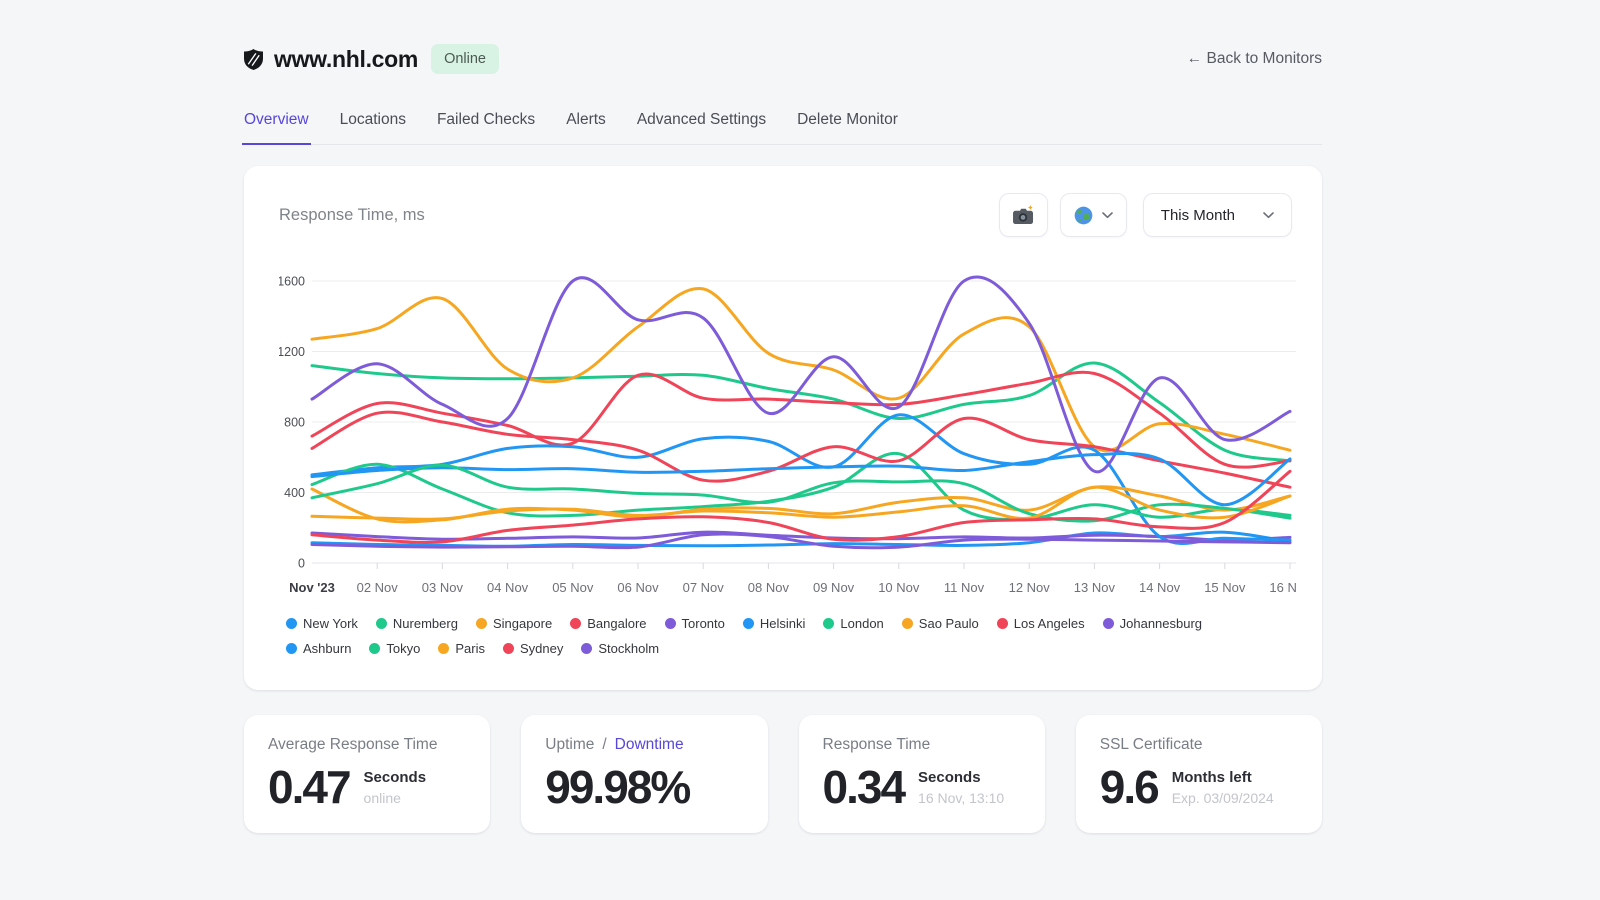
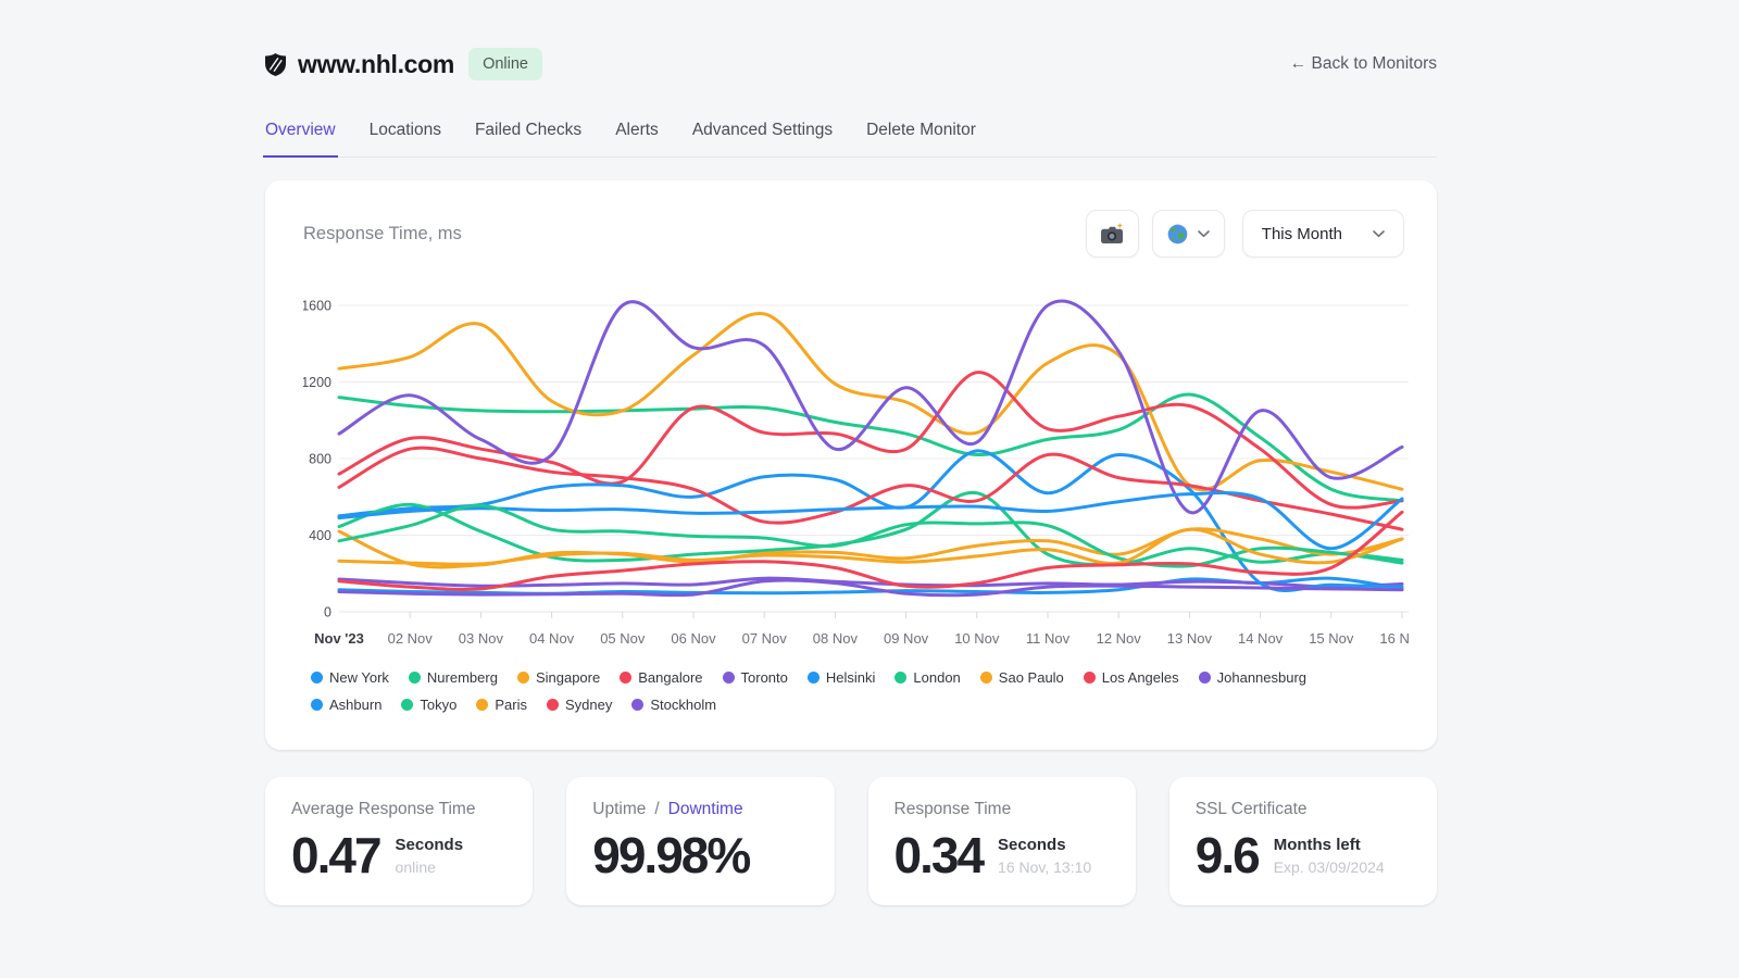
Bangalore/09 Nov: 910 -> 850
Bangalore/10 Nov: 900 -> 1250
Helsinki/12 Nov: 560 -> 820
